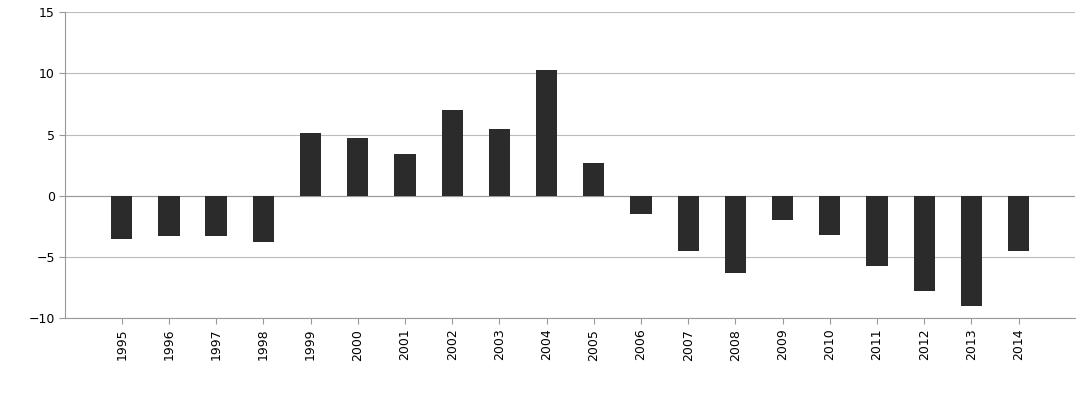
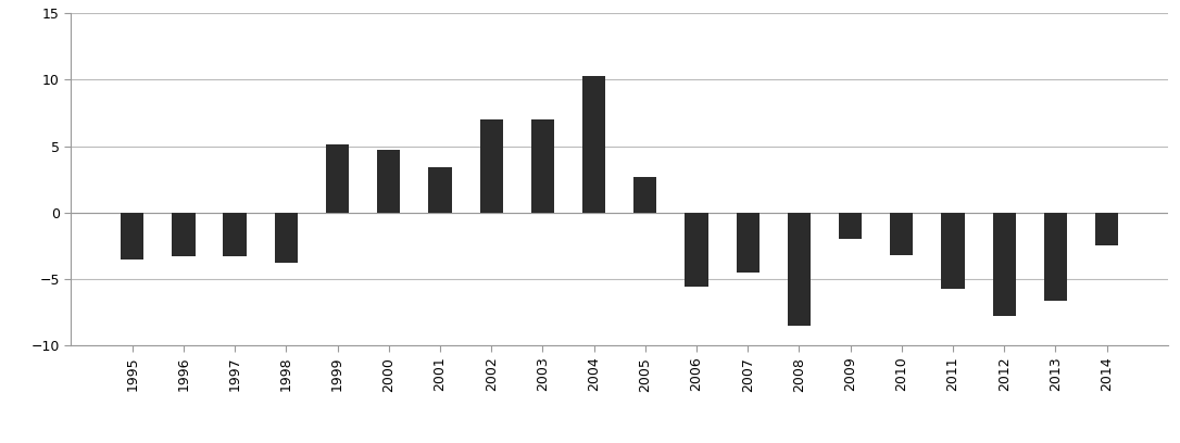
2003: 5.5 -> 7.0
2006: -1.5 -> -5.6
2008: -6.3 -> -8.5
2013: -9.0 -> -6.6
2014: -4.5 -> -2.5
